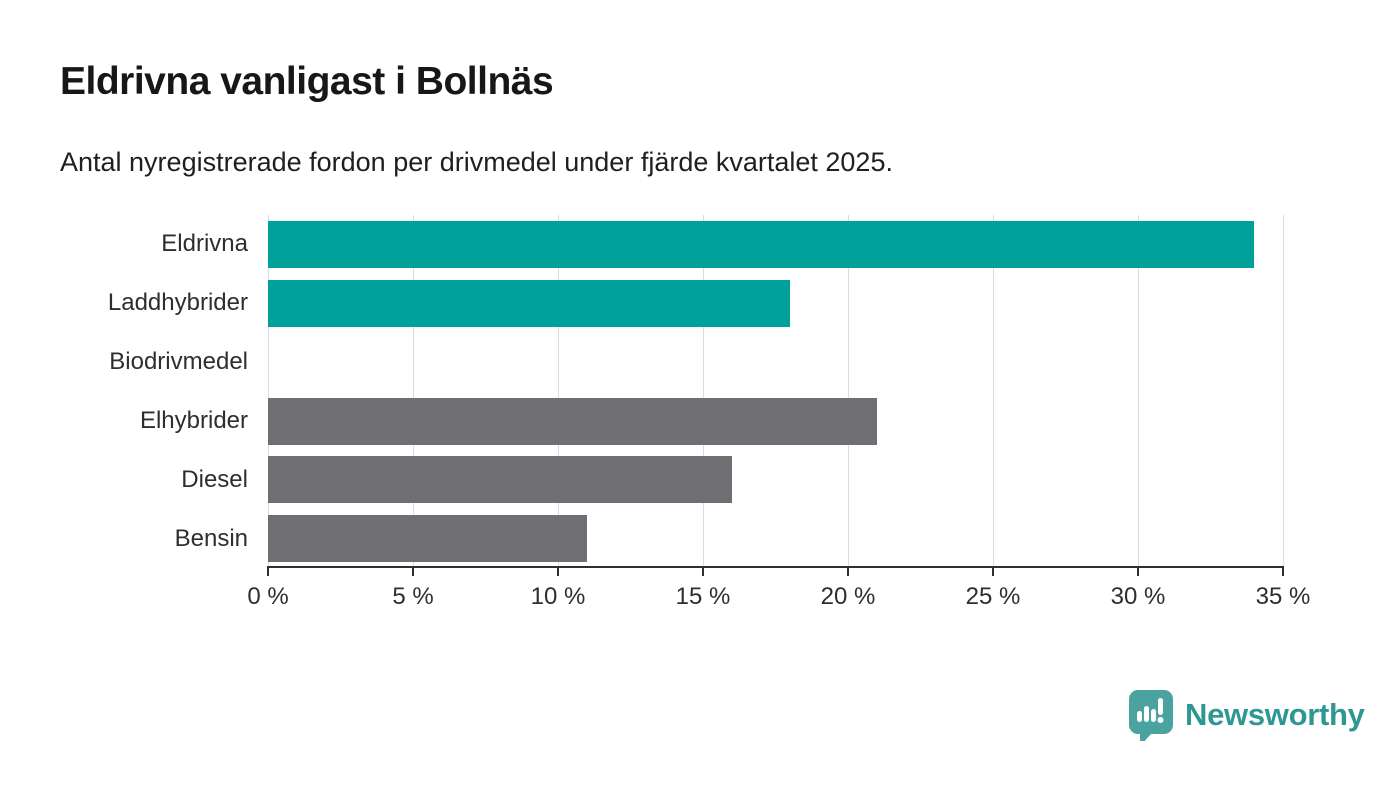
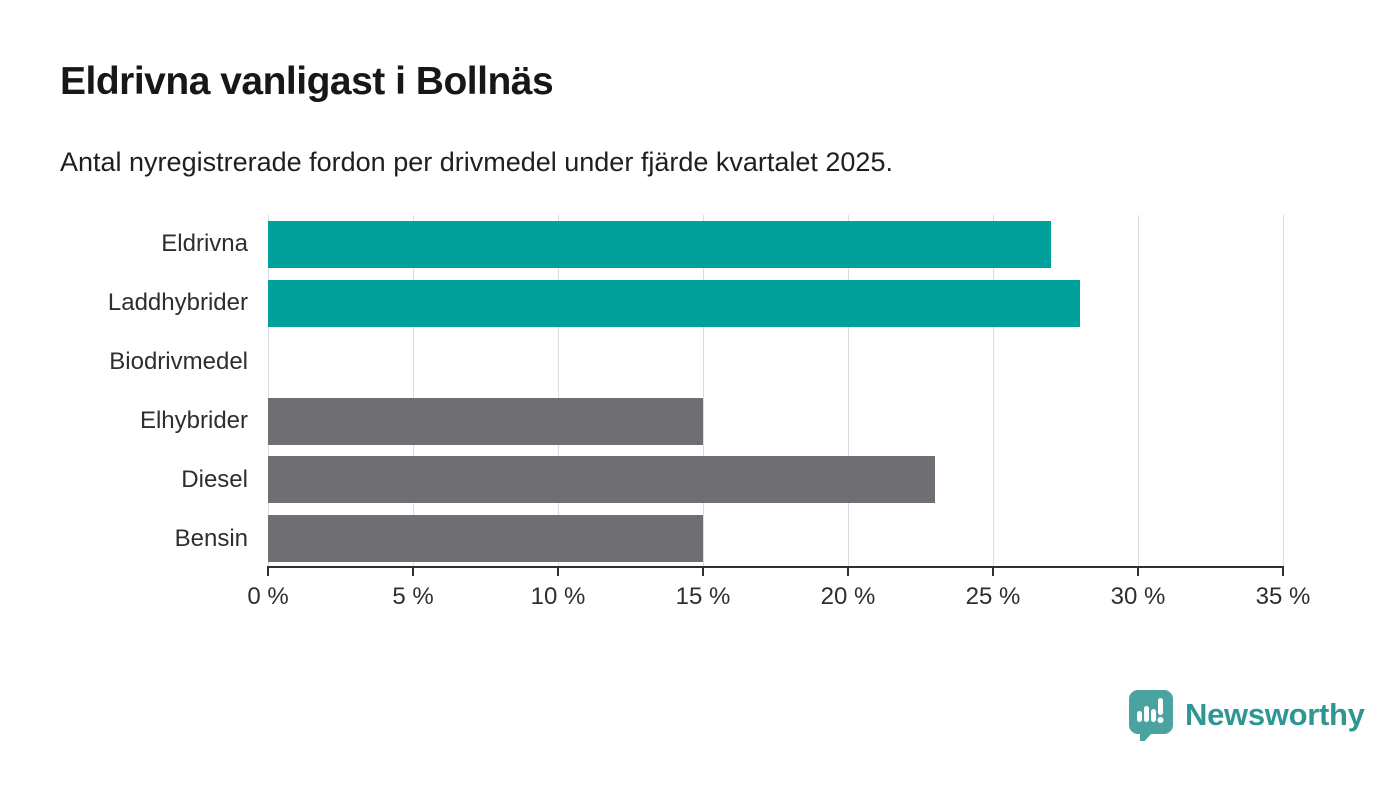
Eldrivna: 34% -> 27%
Laddhybrider: 18% -> 28%
Elhybrider: 21% -> 15%
Diesel: 16% -> 23%
Bensin: 11% -> 15%
